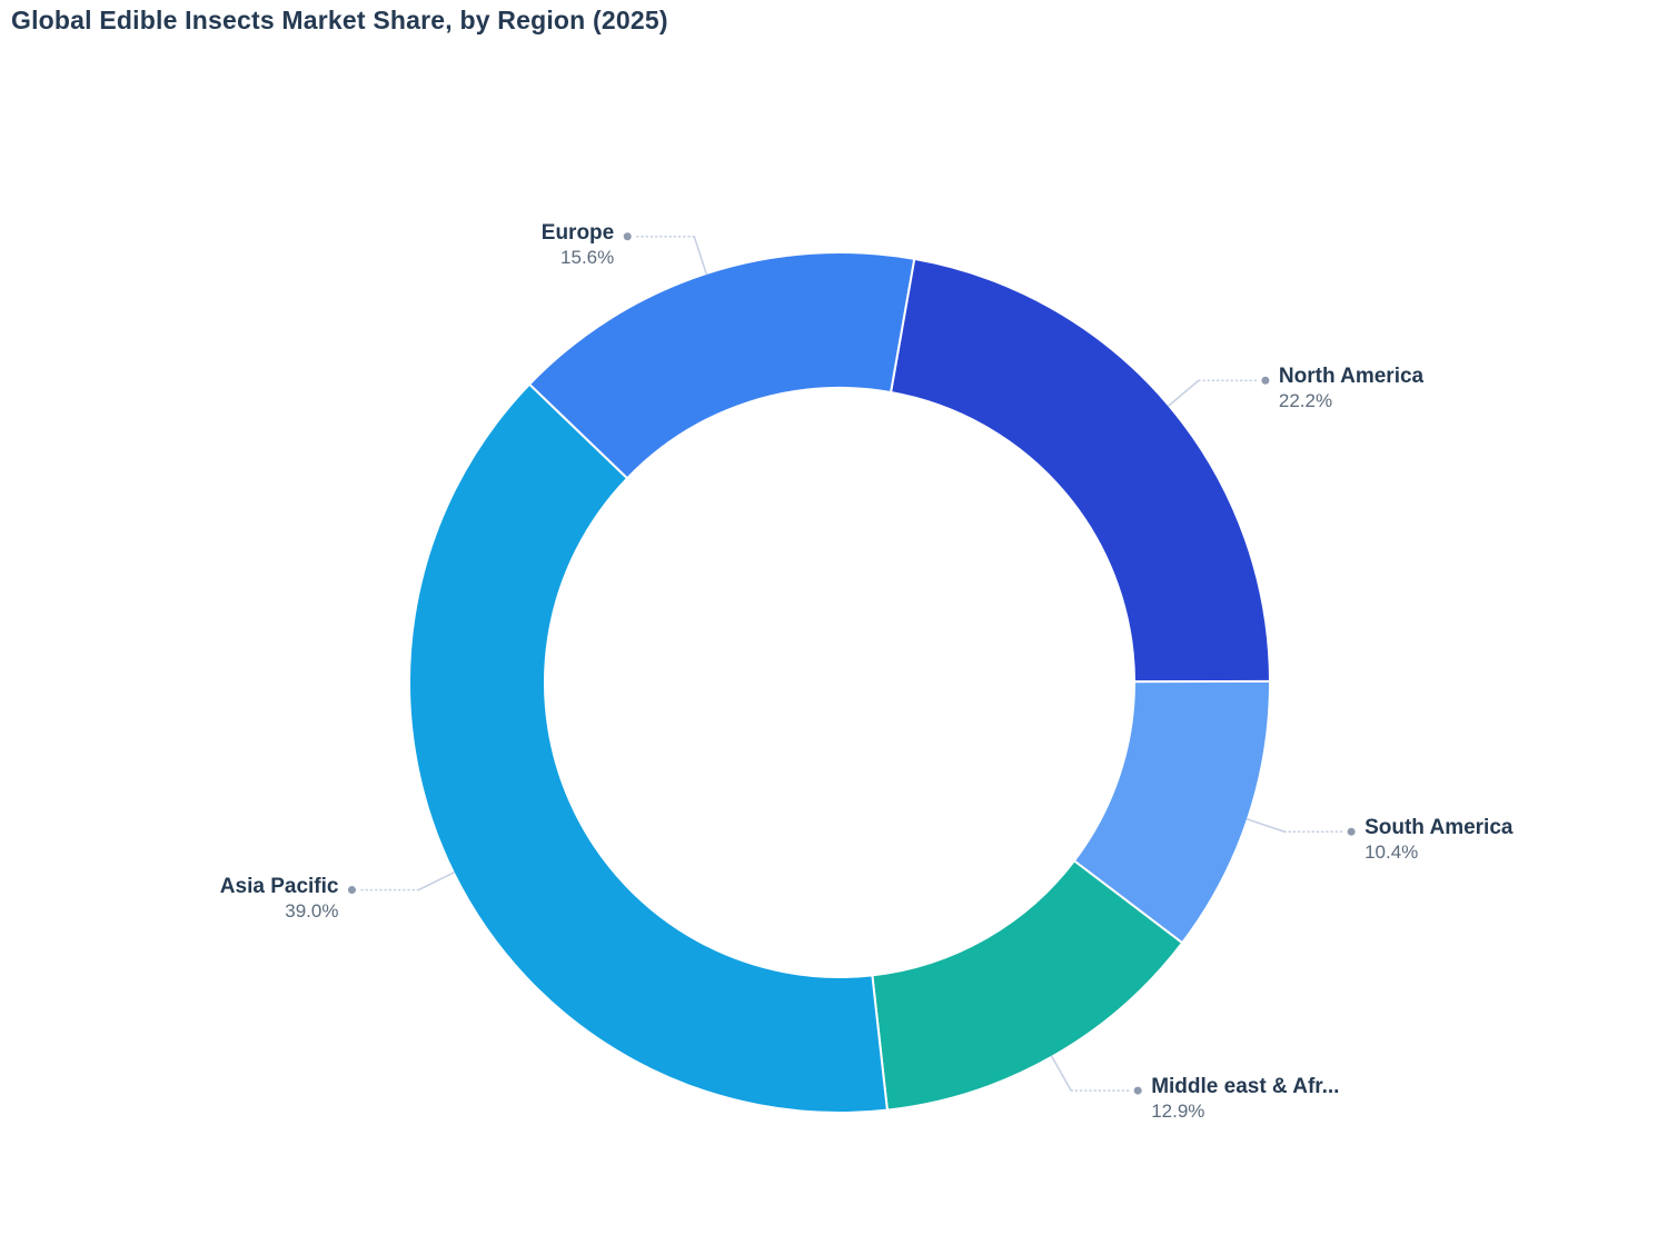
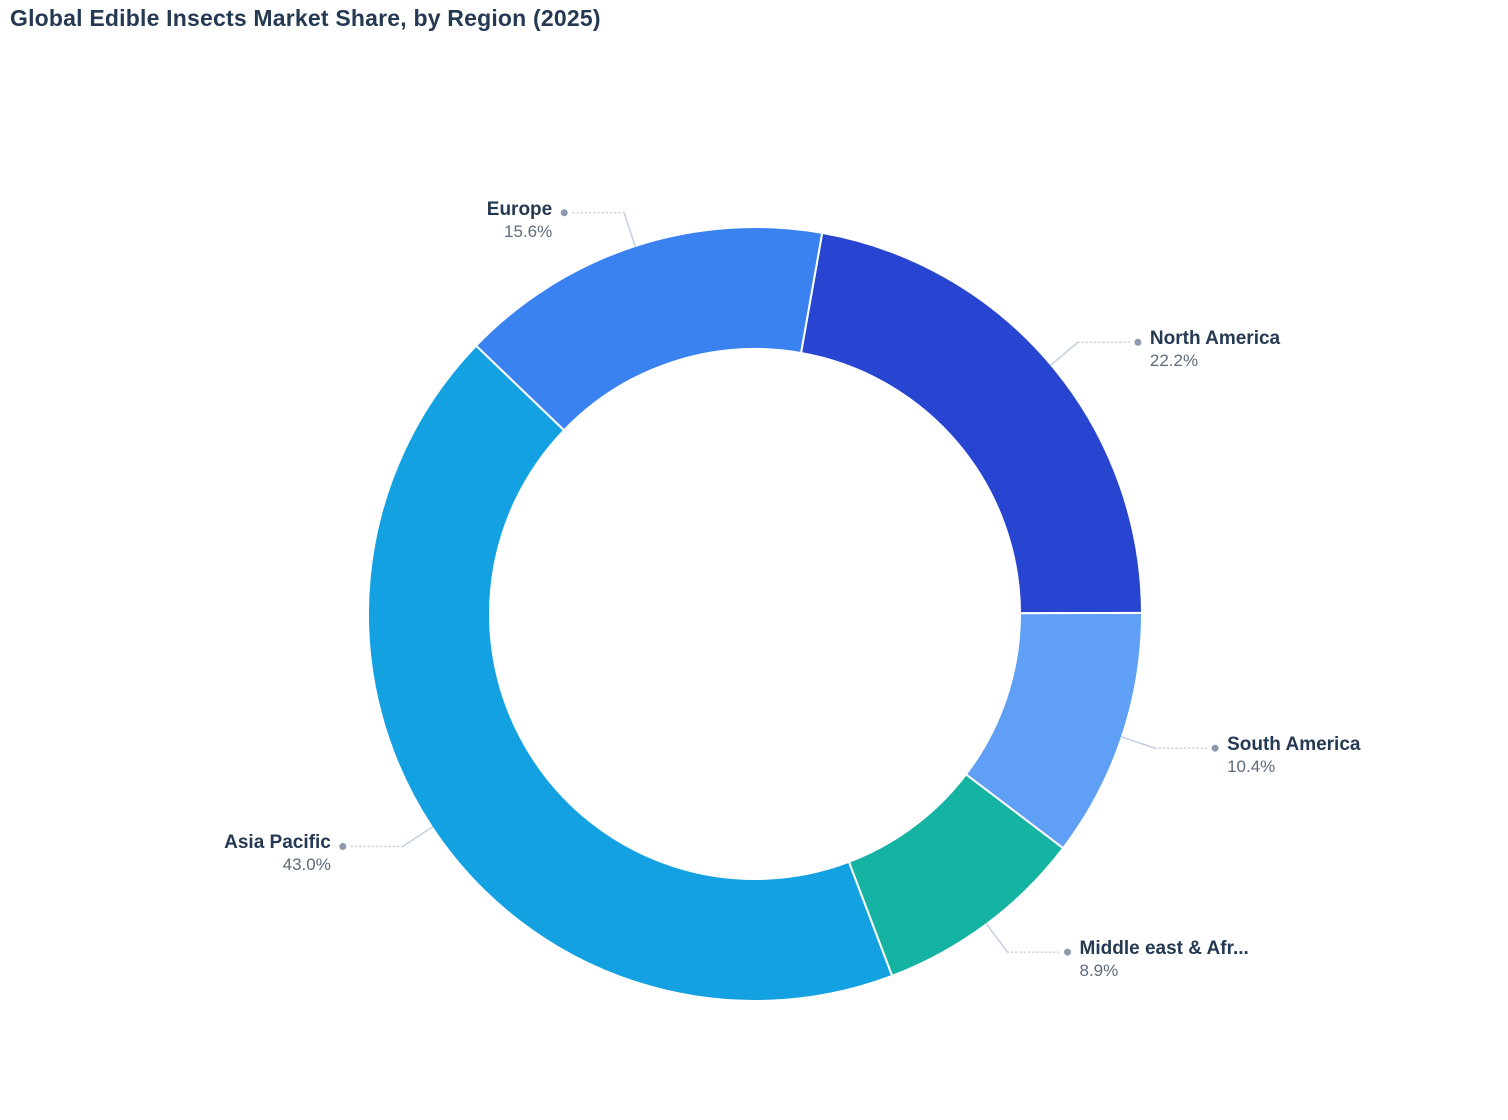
Middle east & Afr...: 12.9% -> 8.9%
Asia Pacific: 39.0% -> 43.0%
